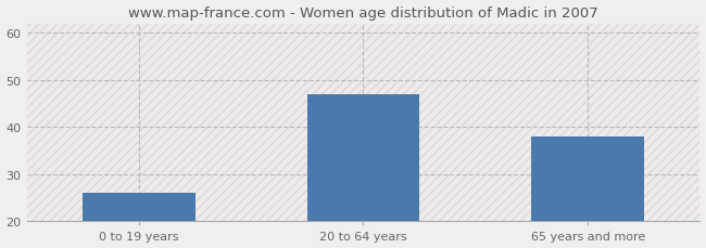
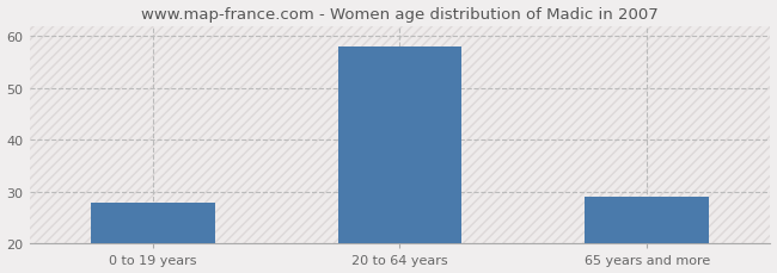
0 to 19 years: 26 -> 28
20 to 64 years: 47 -> 58
65 years and more: 38 -> 29
